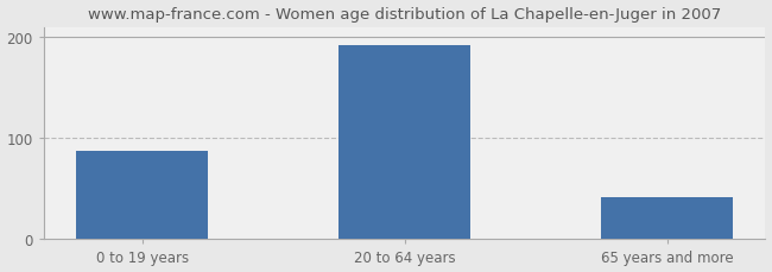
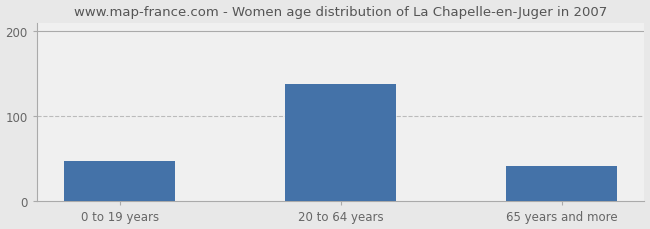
0 to 19 years: 88 -> 48
20 to 64 years: 192 -> 138
